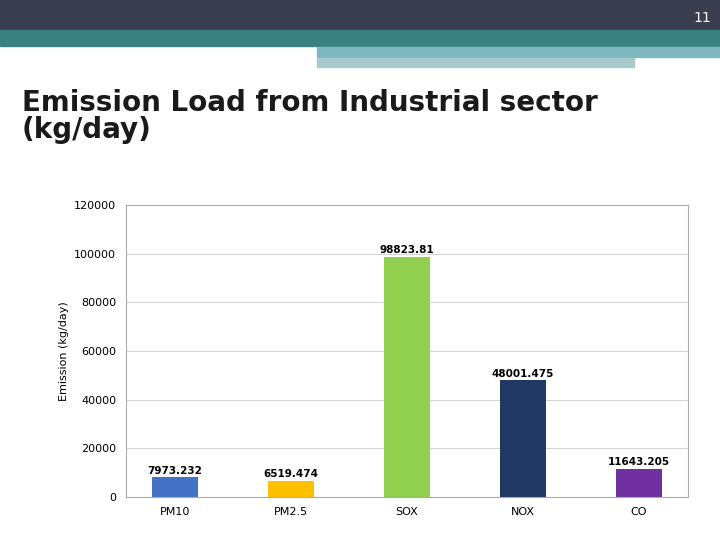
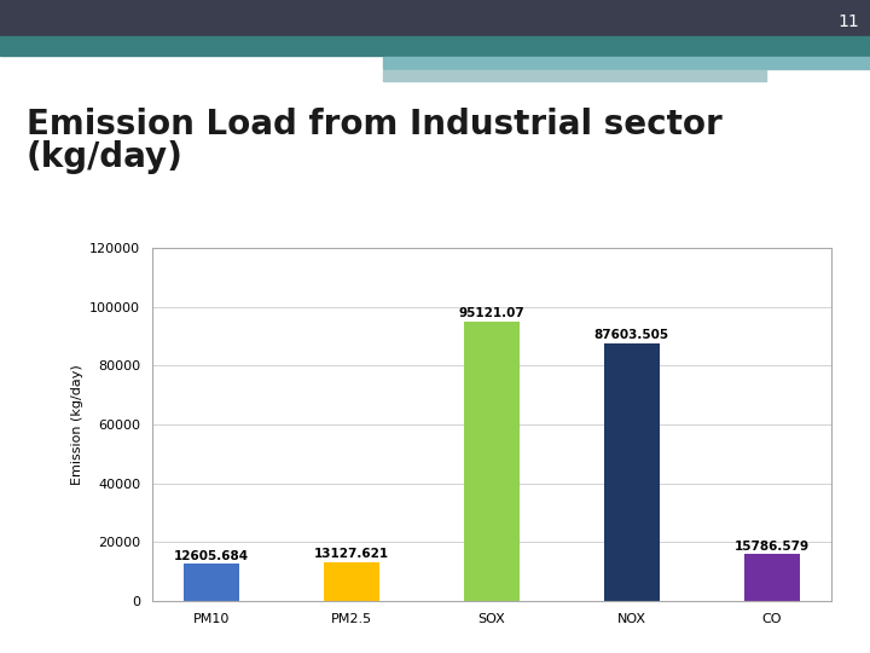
PM10: 7973.232 -> 12605.684
PM2.5: 6519.474 -> 13127.621
SOX: 98823.81 -> 95121.07
NOX: 48001.475 -> 87603.505
CO: 11643.205 -> 15786.579
